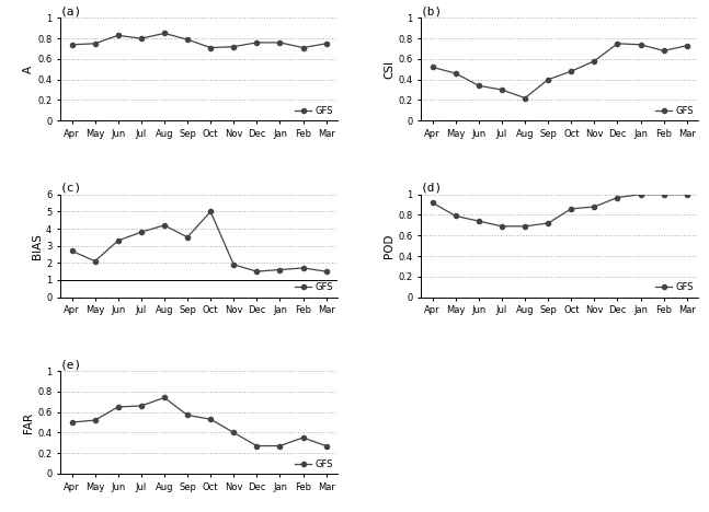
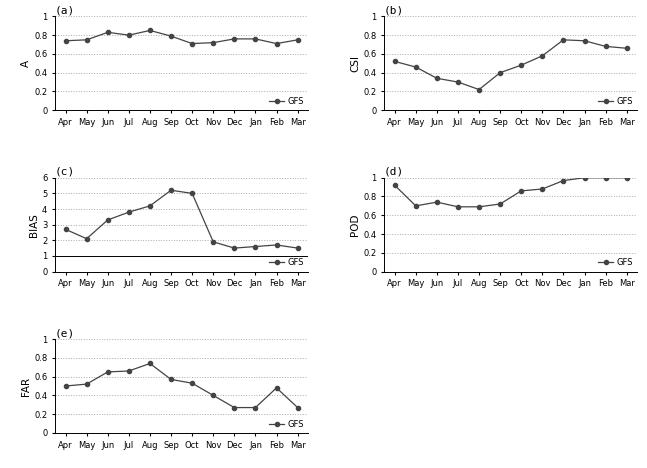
(b)/Mar: 0.73 -> 0.66
(c)/Sep: 3.5 -> 5.2
(d)/May: 0.79 -> 0.70
(e)/Feb: 0.35 -> 0.48
